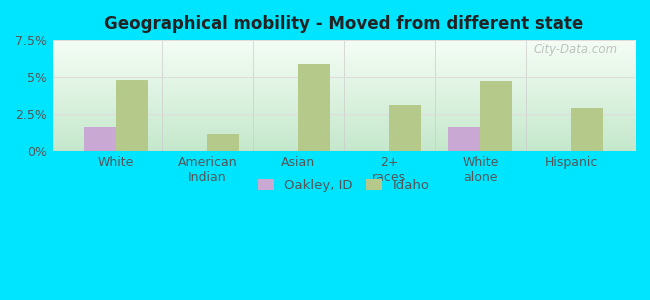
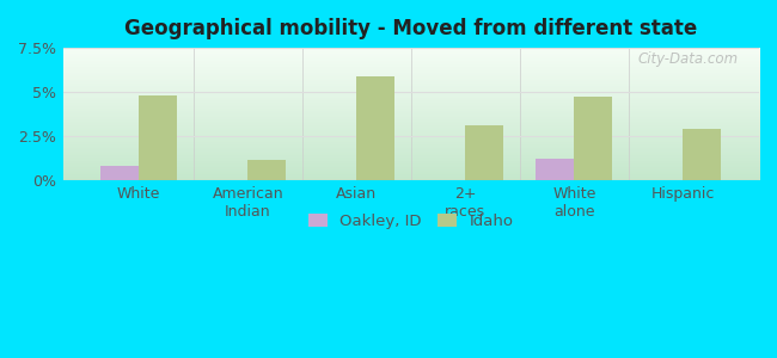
Oakley, ID/White: 1.6% -> 0.8%
Oakley, ID/White alone: 1.6% -> 1.2%
